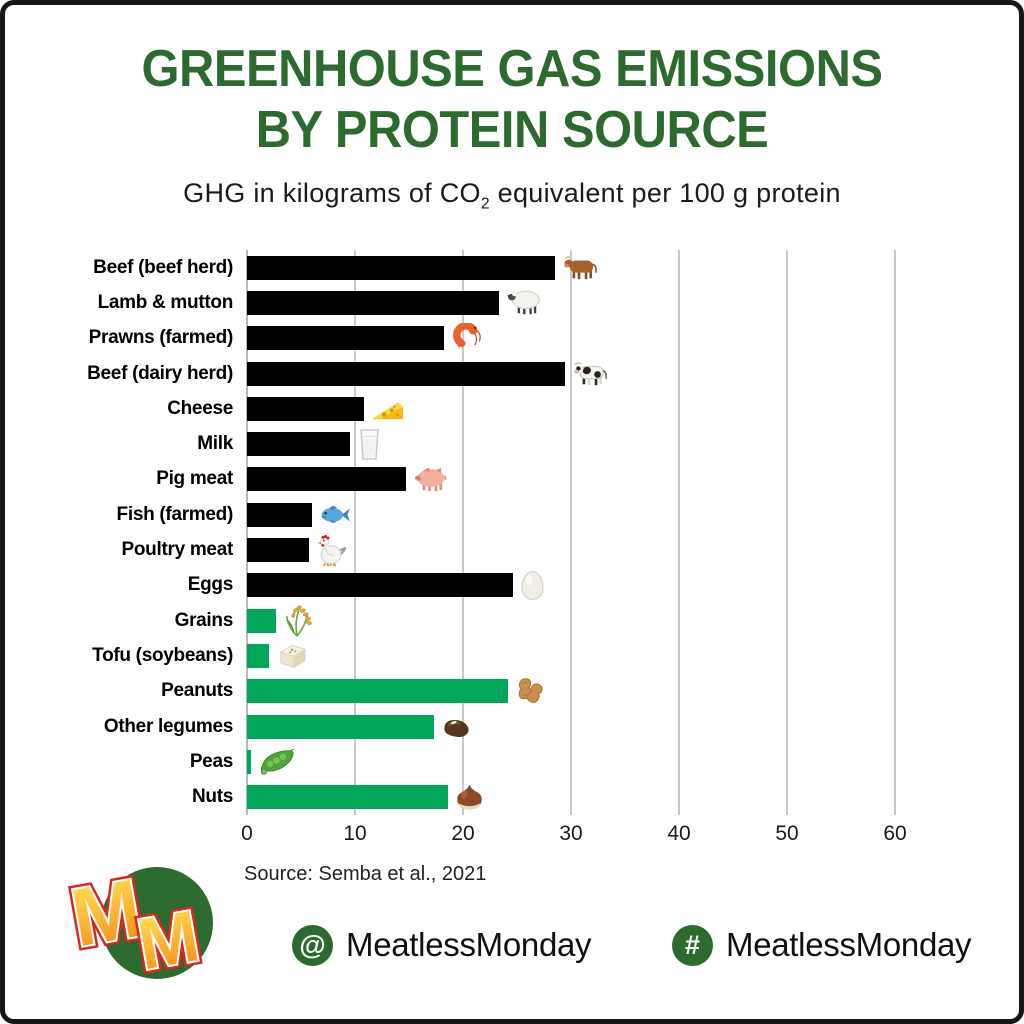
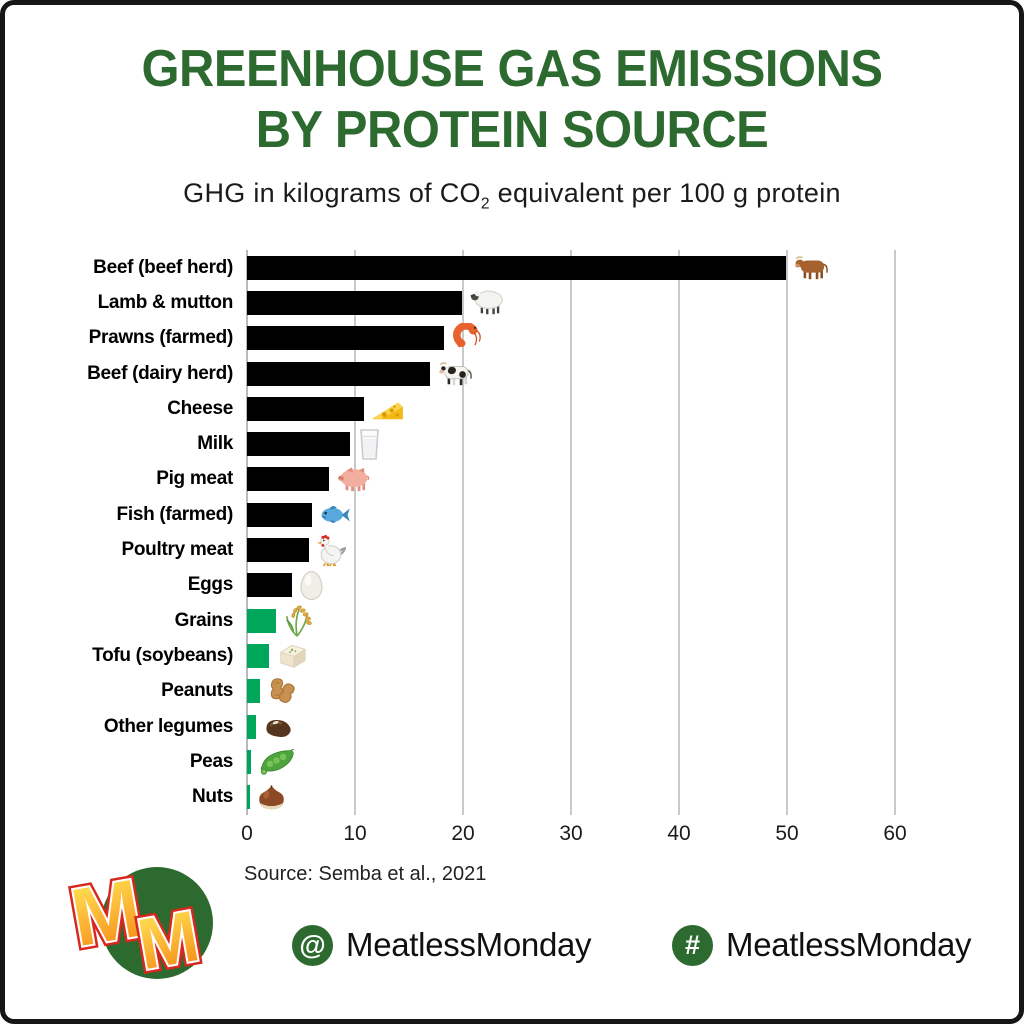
Beef (beef herd): 28.5 -> 49.9
Lamb & mutton: 23.3 -> 19.9
Beef (dairy herd): 29.4 -> 16.9
Pig meat: 14.7 -> 7.6
Eggs: 24.6 -> 4.2
Peanuts: 24.2 -> 1.2
Other legumes: 17.3 -> 0.8
Nuts: 18.6 -> 0.3
